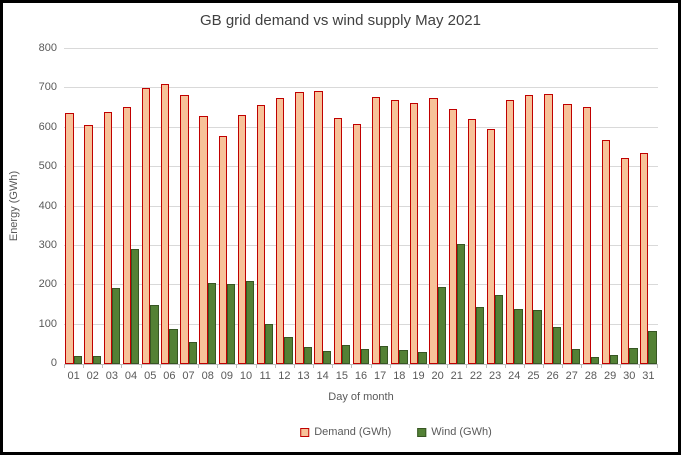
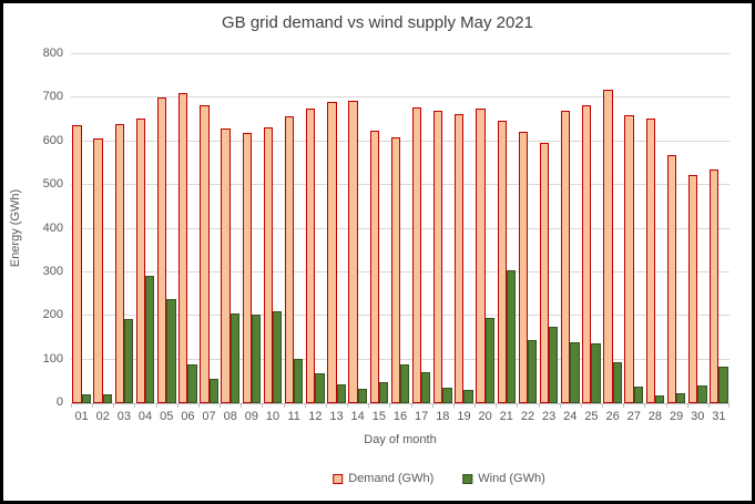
Wind (GWh)/05: 150 -> 240
Demand (GWh)/09: 580 -> 620
Wind (GWh)/16: 40 -> 90
Wind (GWh)/17: 40 -> 70
Demand (GWh)/26: 690 -> 720
